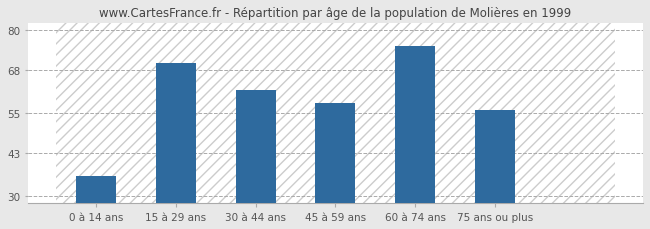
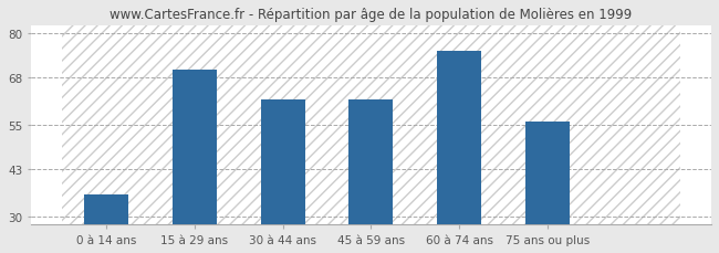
45 à 59 ans: 58 -> 62
